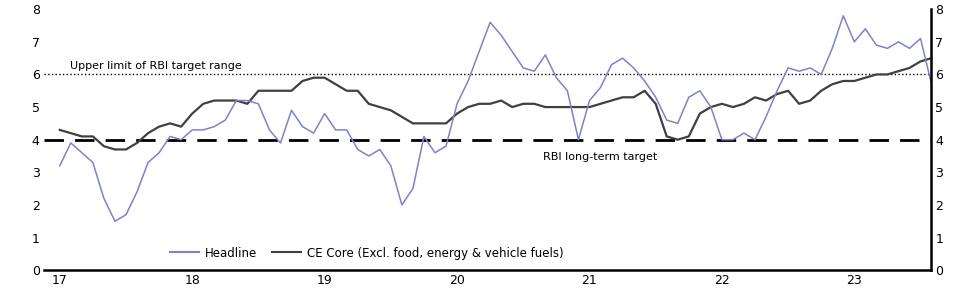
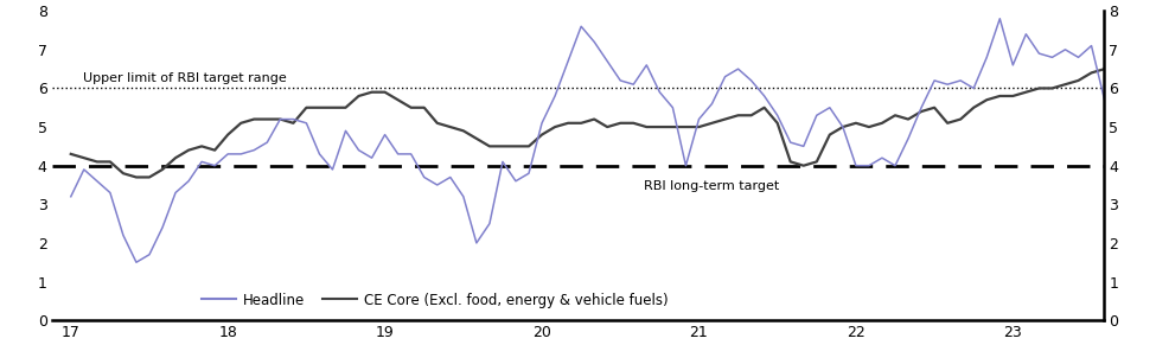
Headline/23: 7.0 -> 6.6
